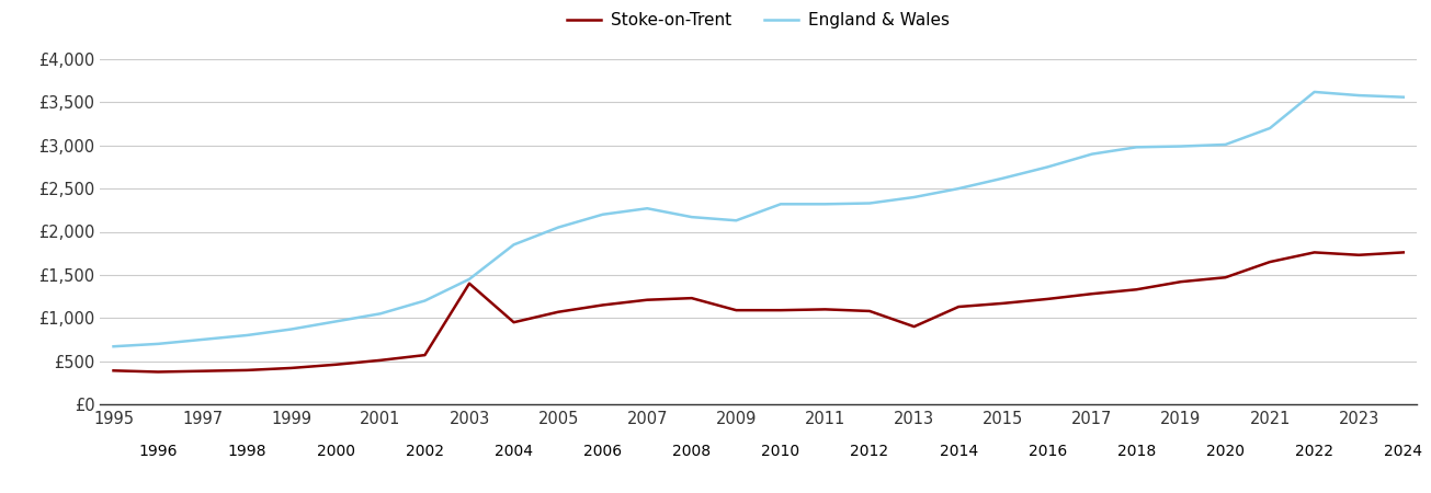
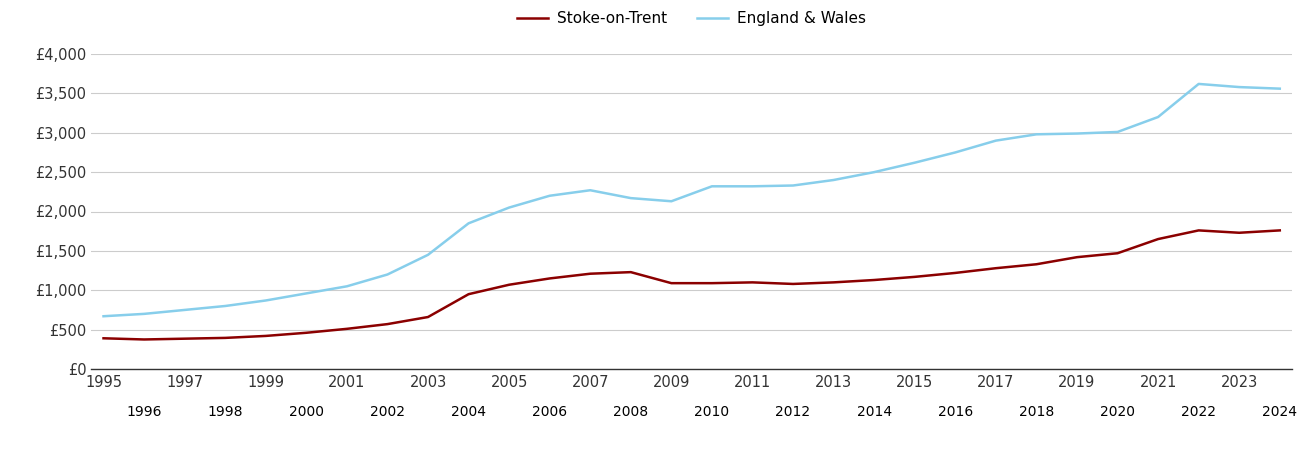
Stoke-on-Trent/2003: £1,400 -> £660
Stoke-on-Trent/2013: £900 -> £1,100
